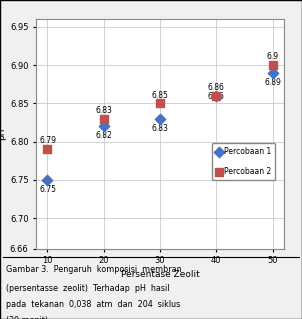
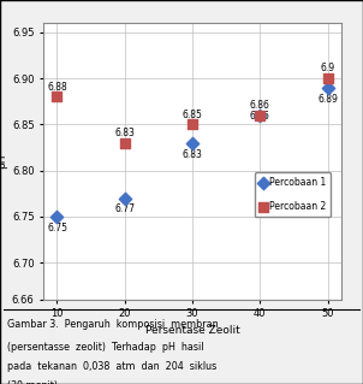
Percobaan 2/10: 6.79 -> 6.88
Percobaan 1/20: 6.82 -> 6.77
